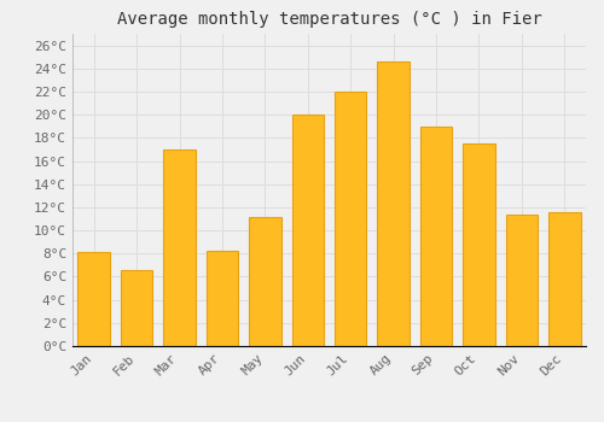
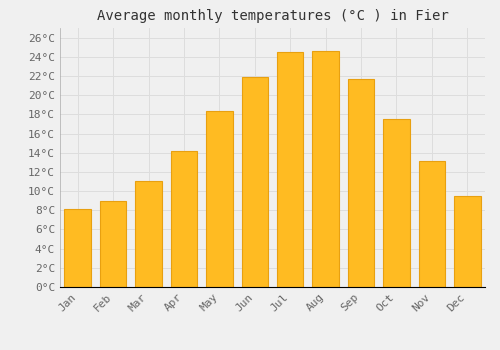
Feb: 6.6°C -> 9.0°C
Mar: 17.0°C -> 11.1°C
Apr: 8.2°C -> 14.2°C
May: 11.2°C -> 18.3°C
Jun: 20.0°C -> 21.9°C
Jul: 22.0°C -> 24.5°C
Sep: 19.0°C -> 21.7°C
Nov: 11.4°C -> 13.1°C
Dec: 11.6°C -> 9.5°C
